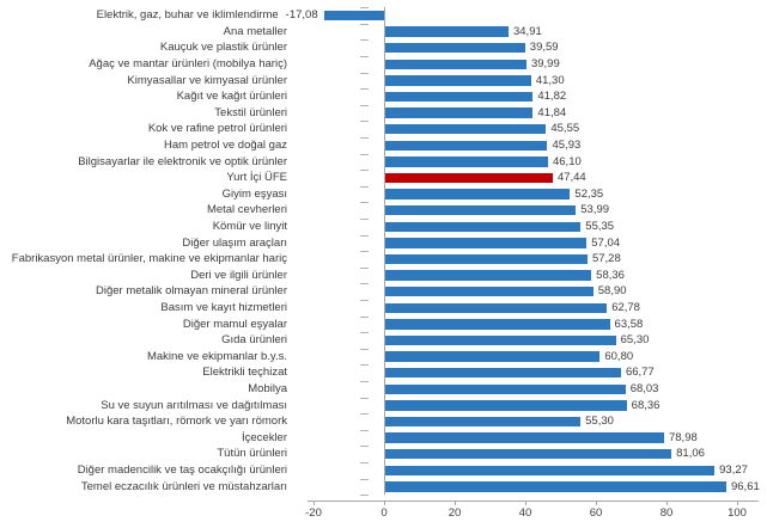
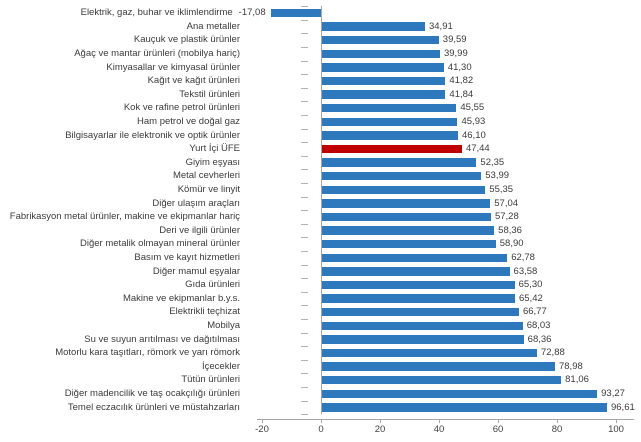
Makine ve ekipmanlar b.y.s.: 60,80 -> 65,42
Motorlu kara taşıtları, römork ve yarı römork: 55,30 -> 72,88
